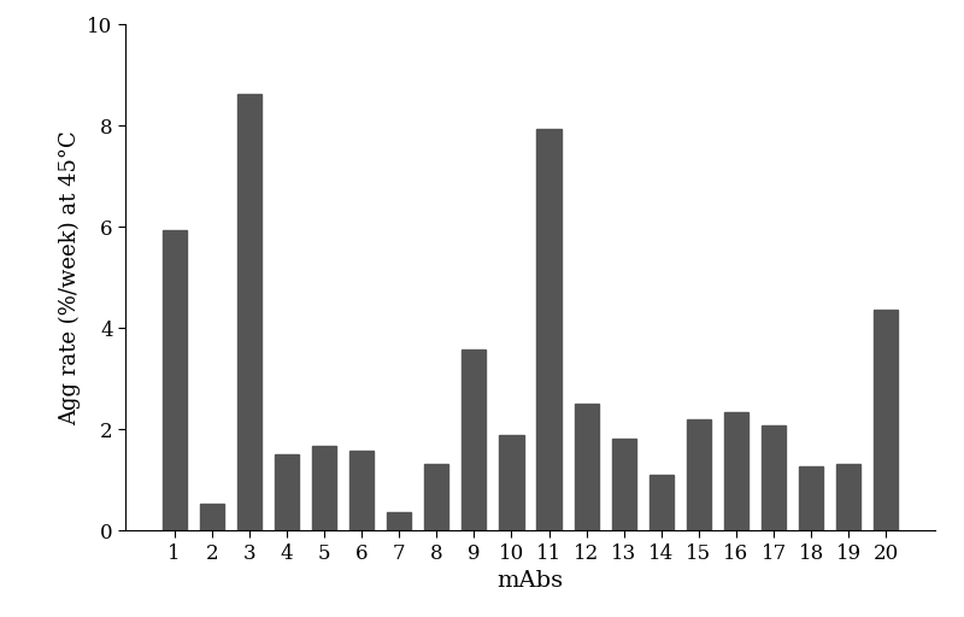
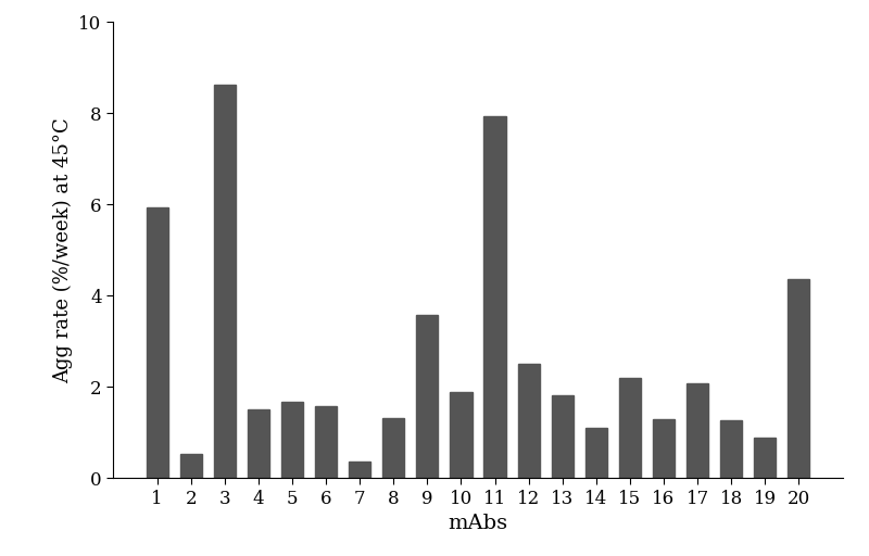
16: 2.35 -> 1.30
19: 1.32 -> 0.90
